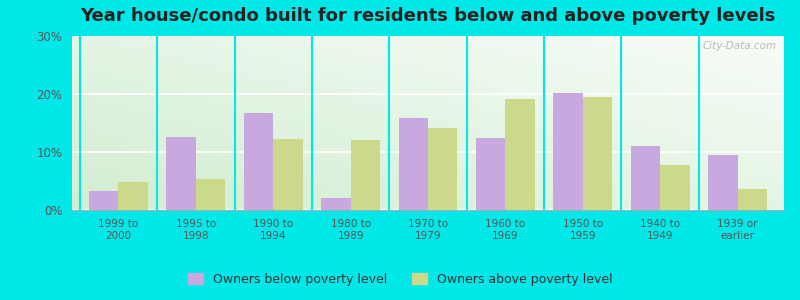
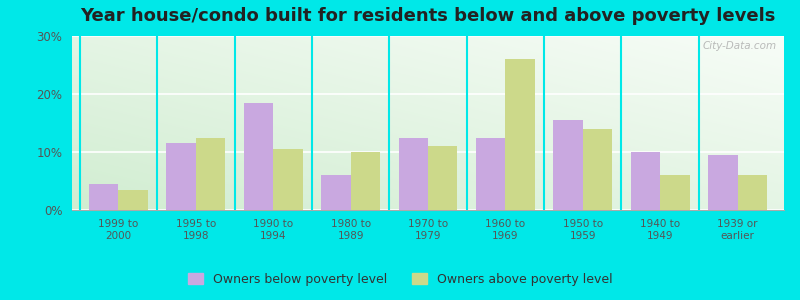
Owners below poverty level/1999 to 2000: 3.2% -> 4.5%
Owners above poverty level/1999 to 2000: 4.8% -> 3.5%
Owners below poverty level/1995 to 1998: 12.6% -> 11.5%
Owners above poverty level/1995 to 1998: 5.4% -> 12.5%
Owners below poverty level/1990 to 1994: 16.8% -> 18.5%
Owners above poverty level/1990 to 1994: 12.2% -> 10.5%
Owners below poverty level/1980 to 1989: 2.0% -> 6.0%
Owners above poverty level/1980 to 1989: 12.0% -> 10.0%
Owners below poverty level/1970 to 1979: 15.8% -> 12.5%
Owners above poverty level/1970 to 1979: 14.2% -> 11.0%
Owners above poverty level/1960 to 1969: 19.2% -> 26.0%
Owners below poverty level/1950 to 1959: 20.2% -> 15.5%
Owners above poverty level/1950 to 1959: 19.4% -> 14.0%
Owners below poverty level/1940 to 1949: 11.0% -> 10.0%
Owners above poverty level/1940 to 1949: 7.8% -> 6.0%
Owners above poverty level/1939 or earlier: 3.6% -> 6.0%
